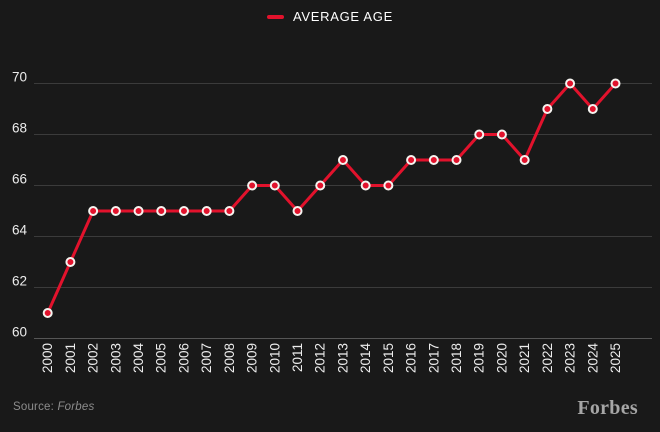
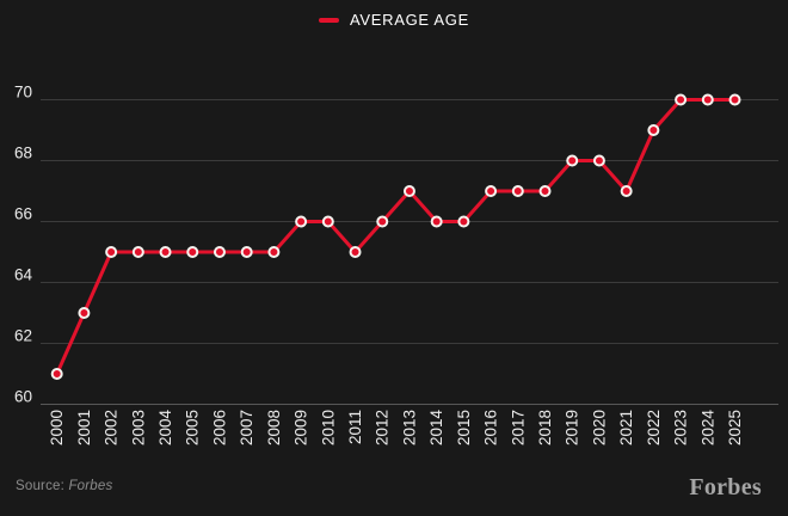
2024: 69 -> 70
